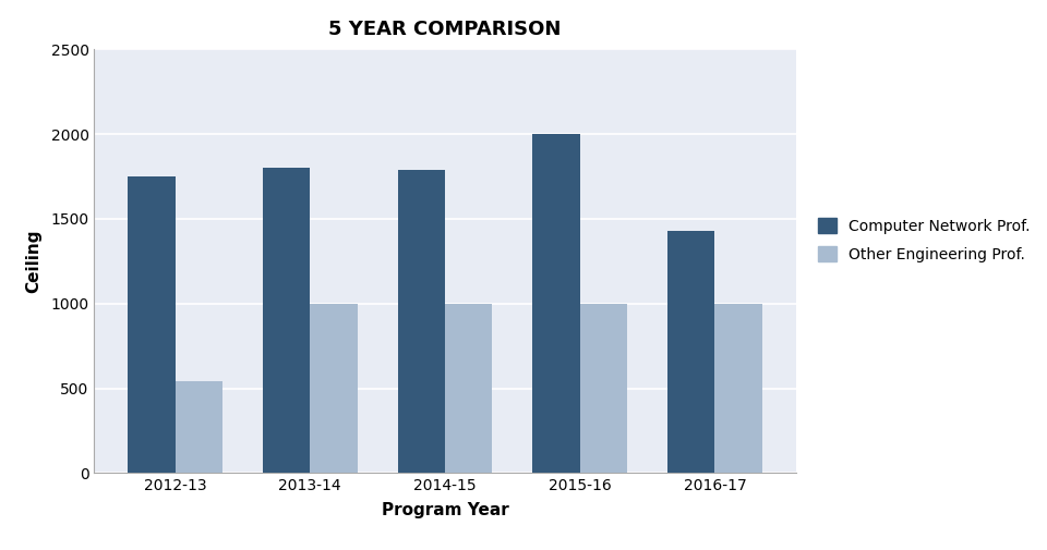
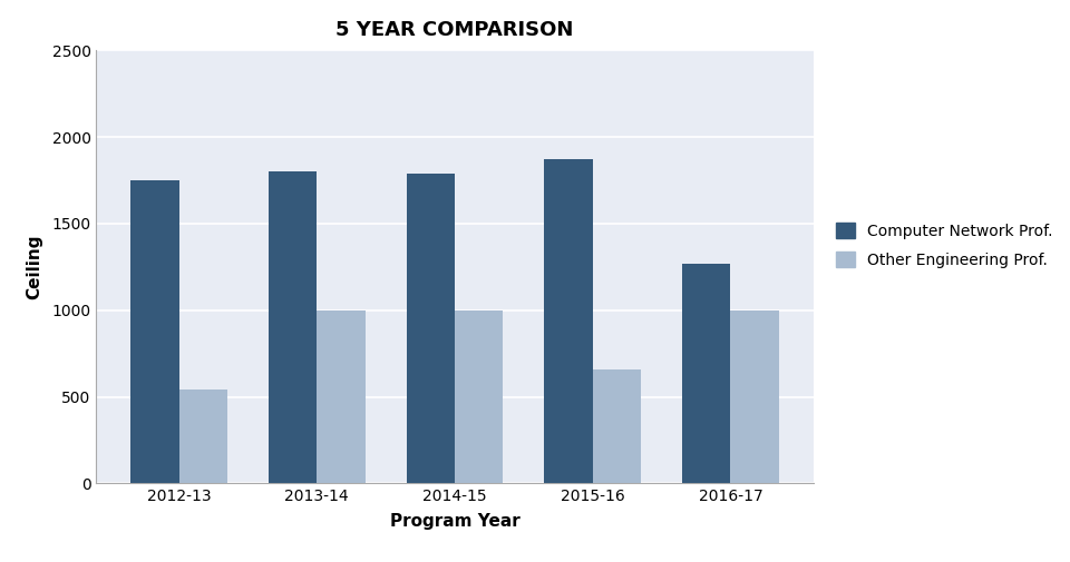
Computer Network Prof./2015-16: 2000 -> 1870
Other Engineering Prof./2015-16: 1000 -> 660
Computer Network Prof./2016-17: 1430 -> 1270
